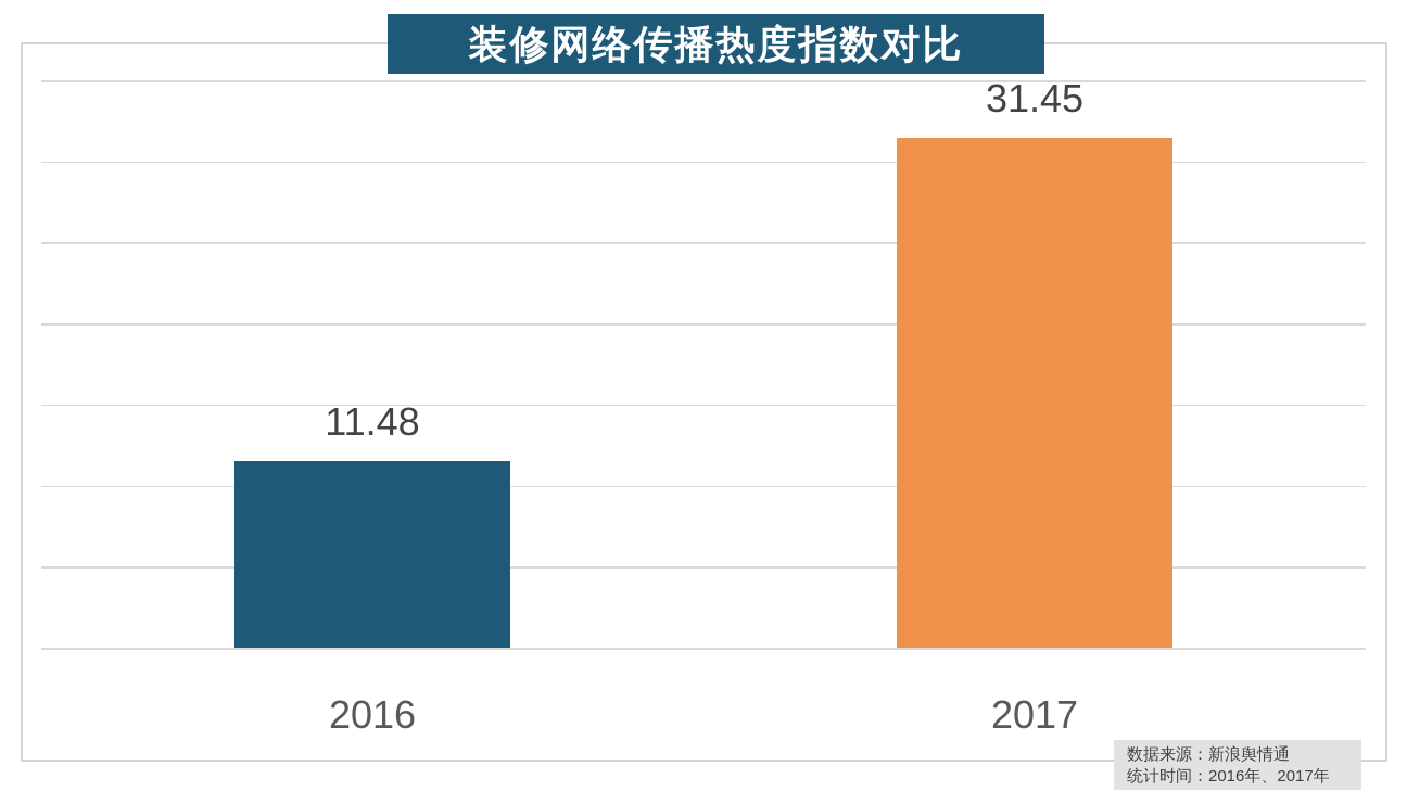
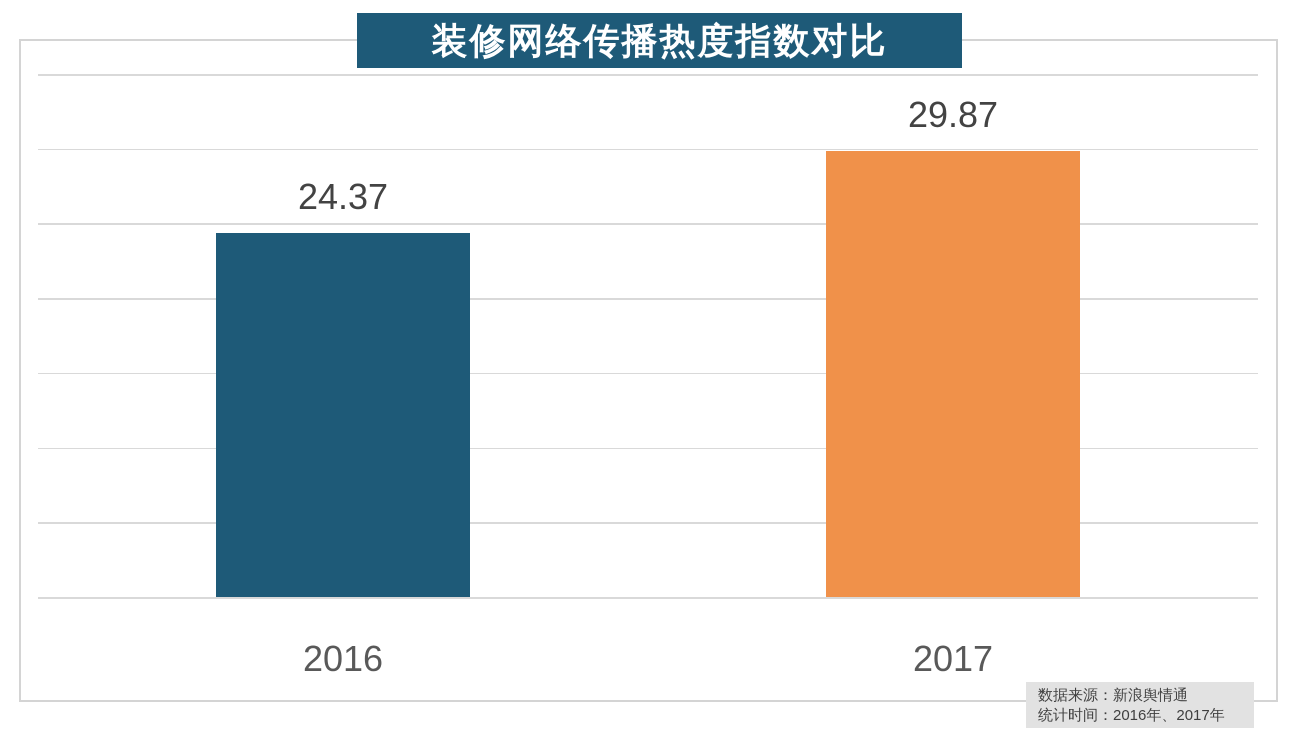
2016: 11.48 -> 24.37
2017: 31.45 -> 29.87
